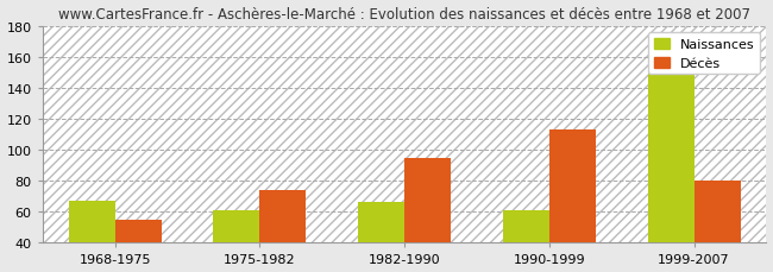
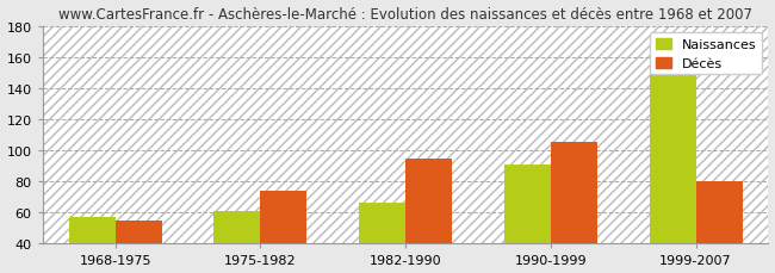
Naissances/1968-1975: 67 -> 57
Naissances/1990-1999: 61 -> 91
Décès/1990-1999: 113 -> 105
